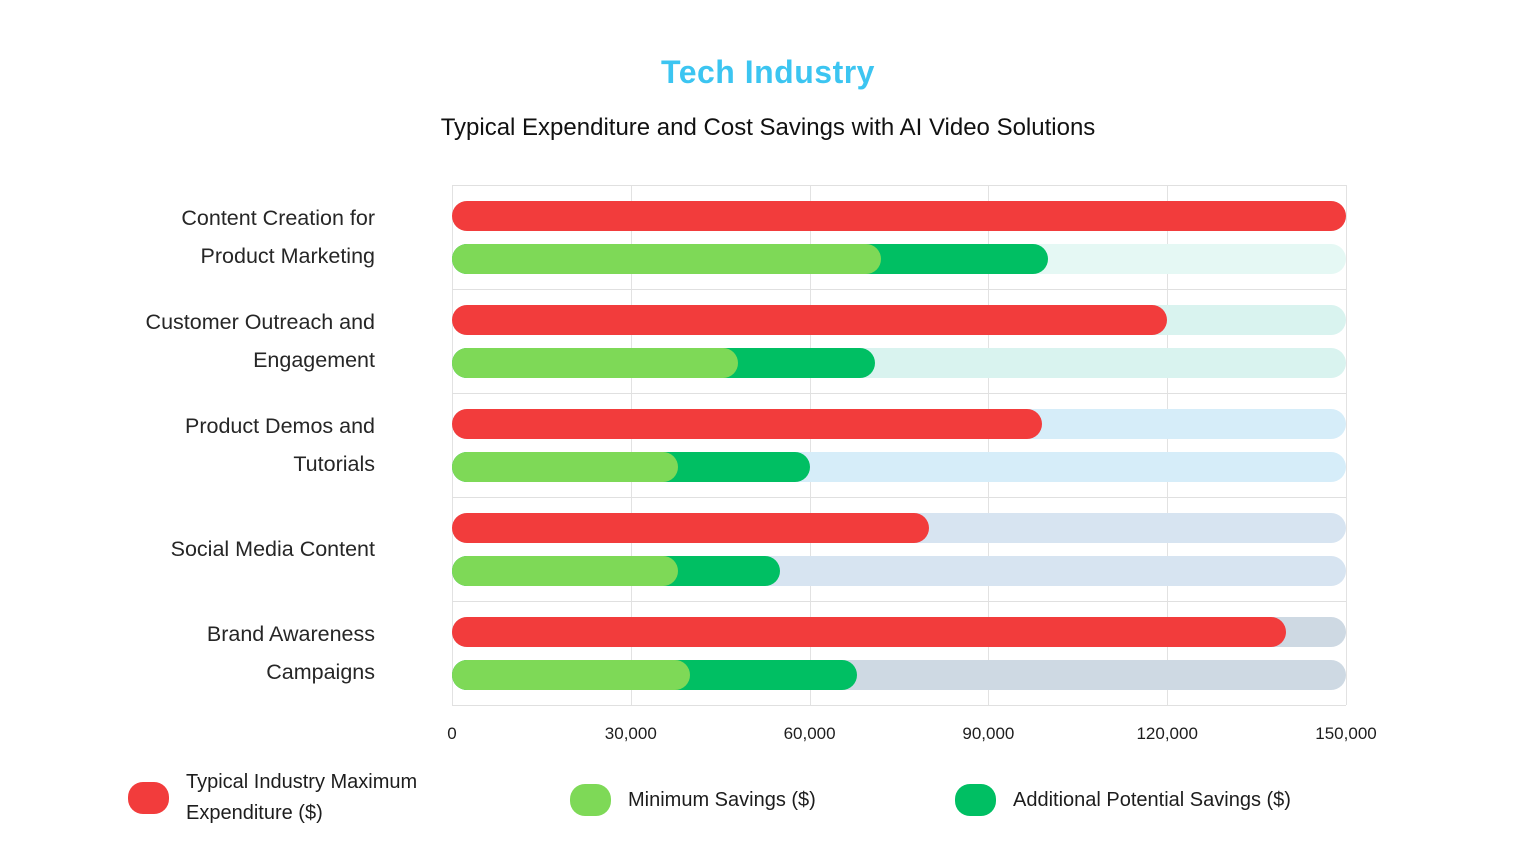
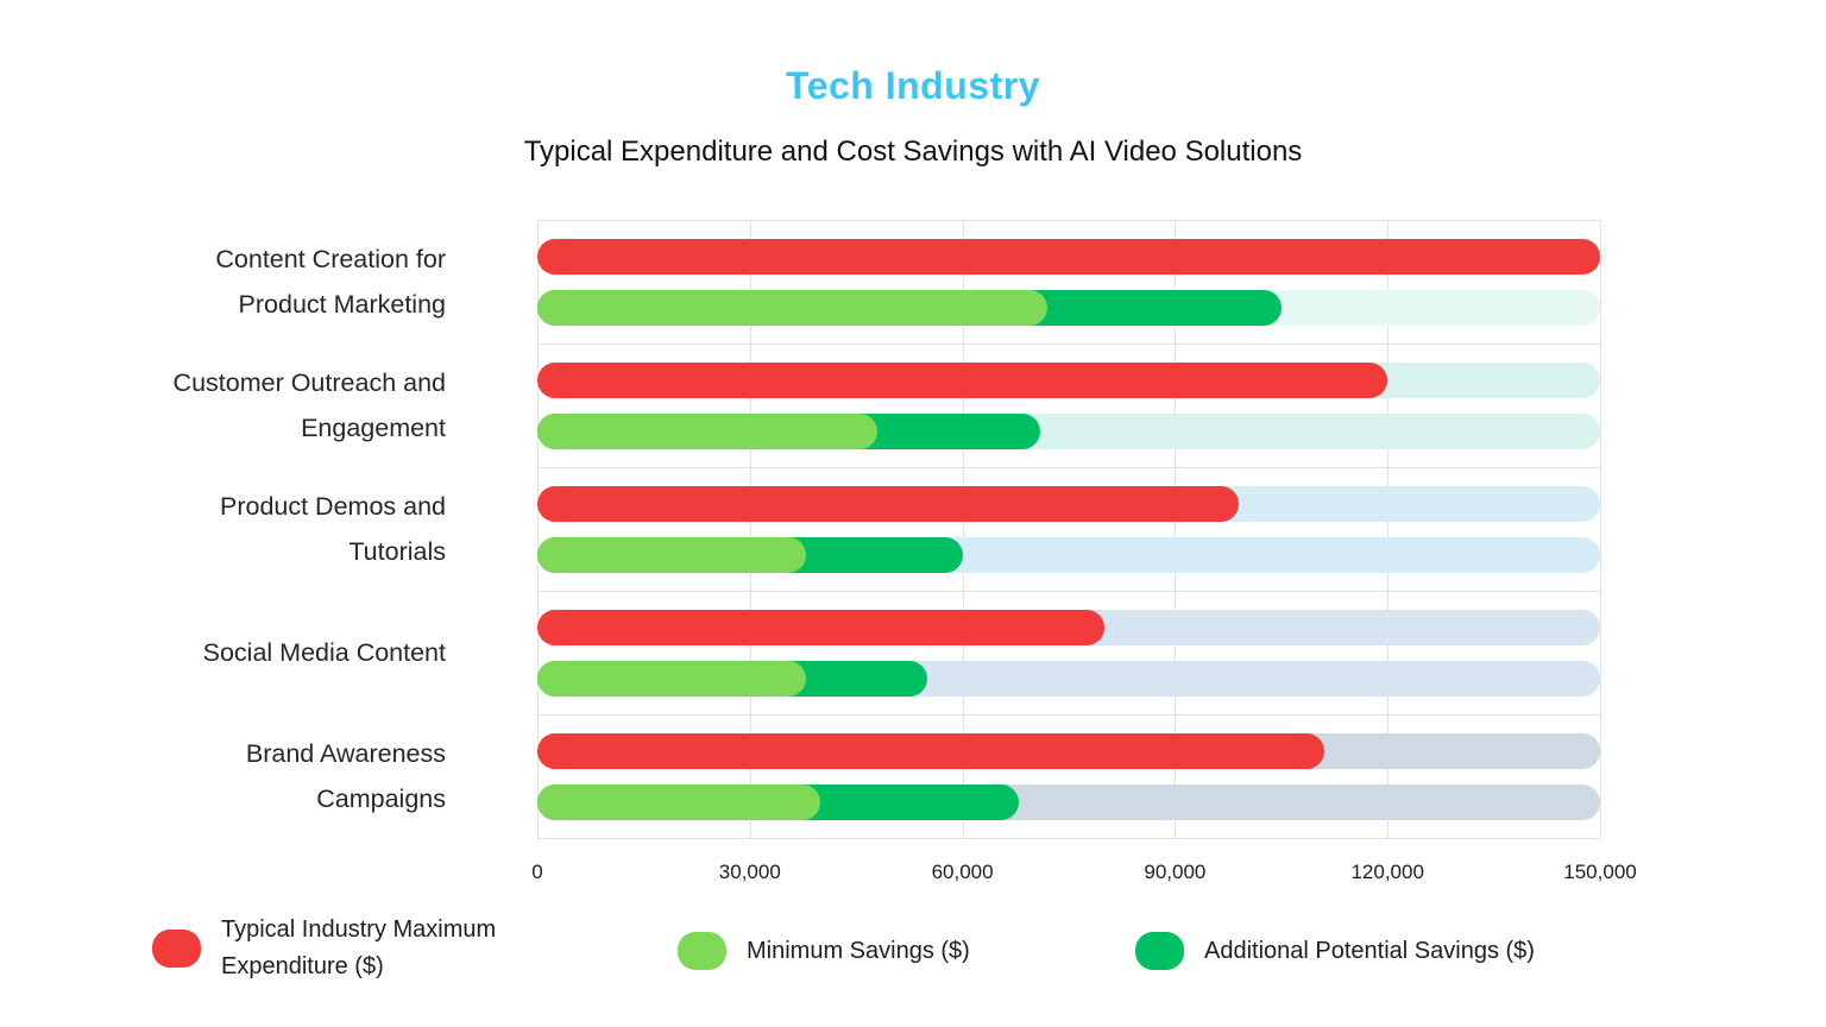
Additional Potential Savings ($)/Content Creation for Product Marketing: 28000 -> 33000
Typical Industry Maximum Expenditure ($)/Brand Awareness Campaigns: 140000 -> 111000
